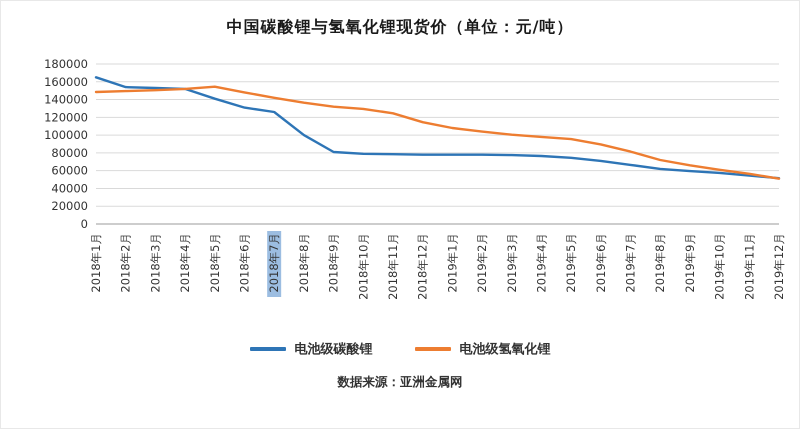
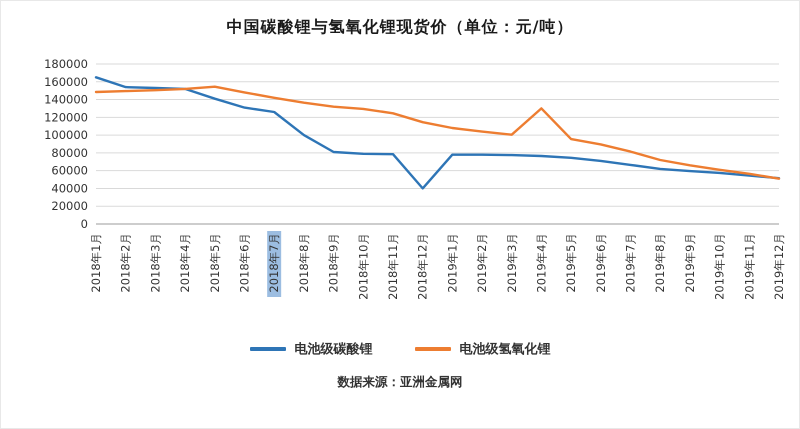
电池级碳酸锂/2018年12月: 80000 -> 40000
电池级氢氧化锂/2019年4月: 100000 -> 130000
